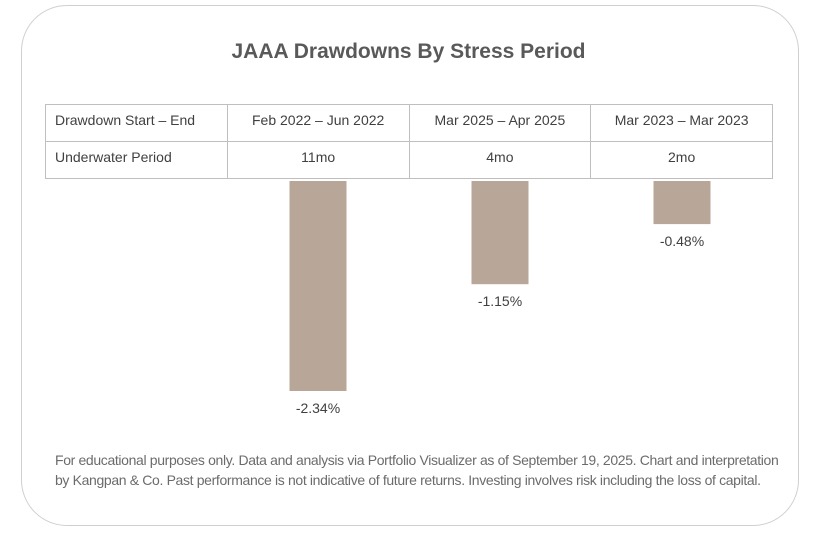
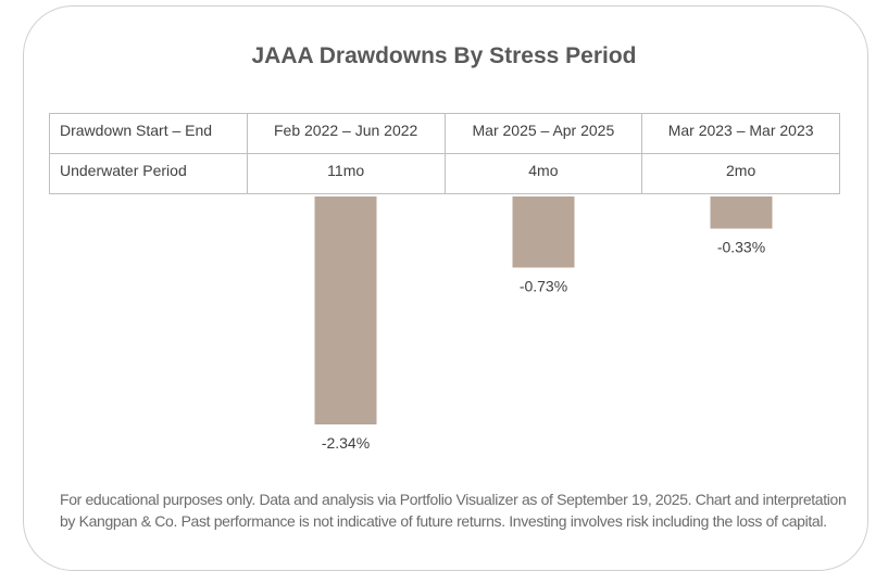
Mar 2025 – Apr 2025: -1.15% -> -0.73%
Mar 2023 – Mar 2023: -0.48% -> -0.33%
